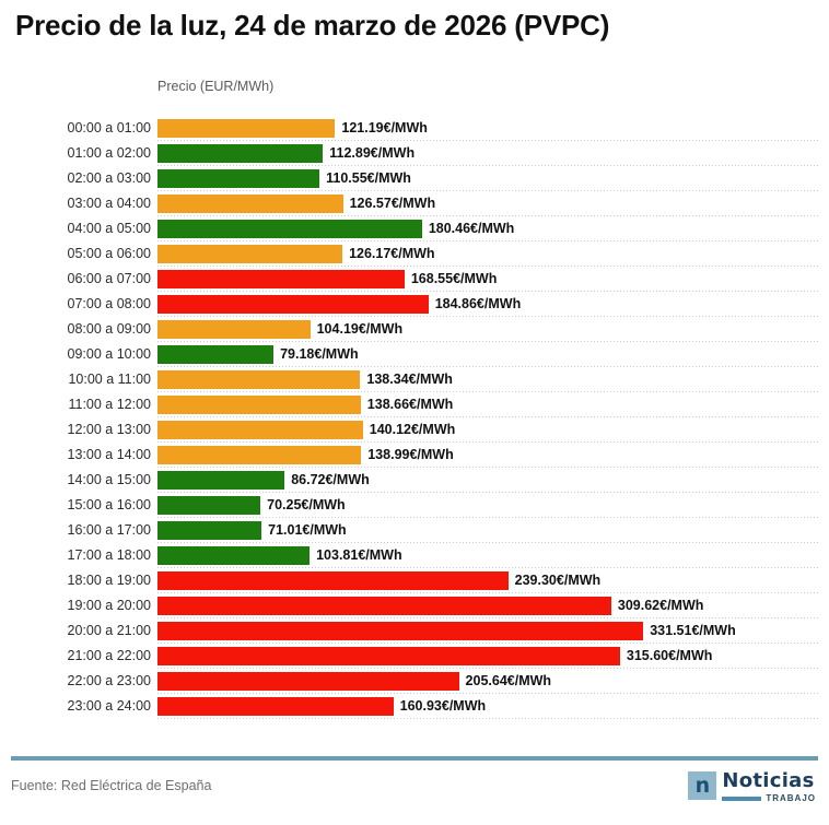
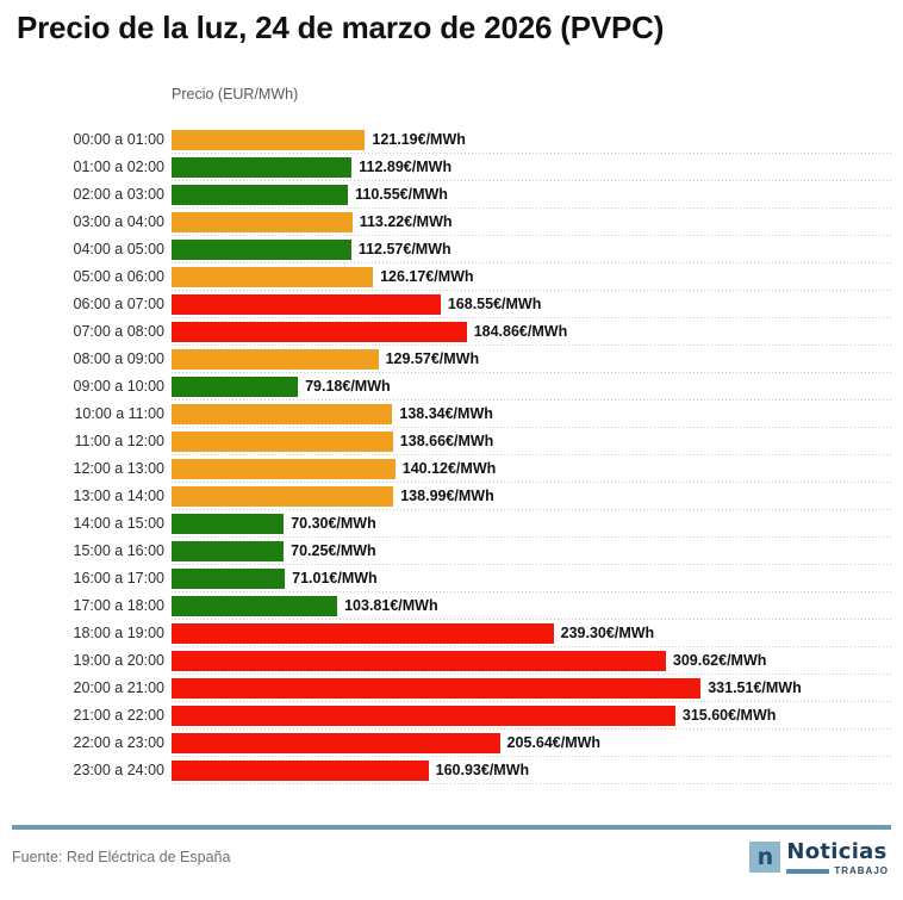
03:00 a 04:00: 126.57 -> 113.22
04:00 a 05:00: 180.46 -> 112.57
08:00 a 09:00: 104.19 -> 129.57
14:00 a 15:00: 86.72 -> 70.30
